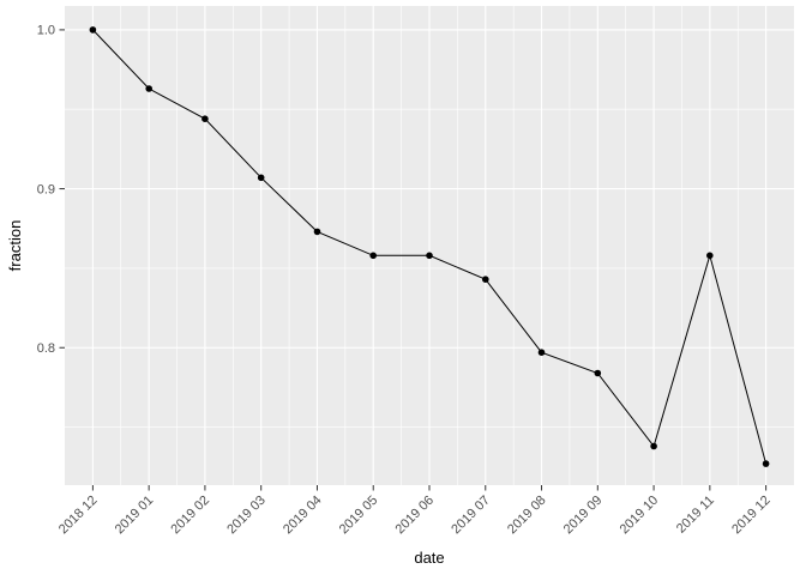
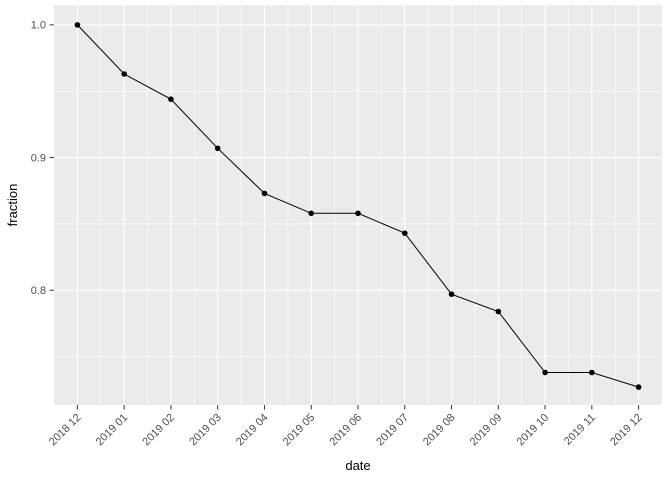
2019 11: 0.858 -> 0.738
